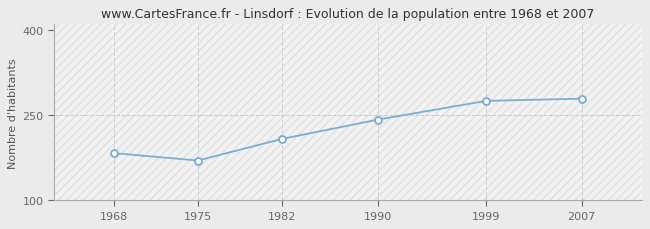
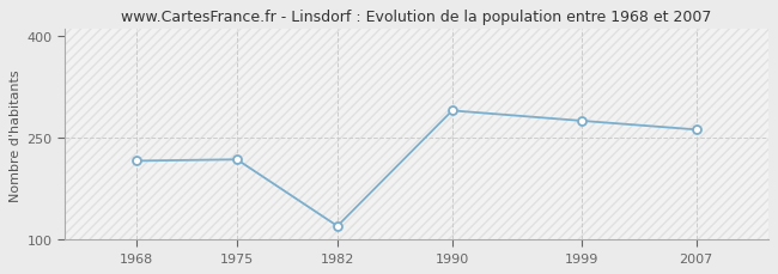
1968: 183 -> 216
1975: 170 -> 218
1982: 208 -> 120
1990: 242 -> 290
2007: 279 -> 262
